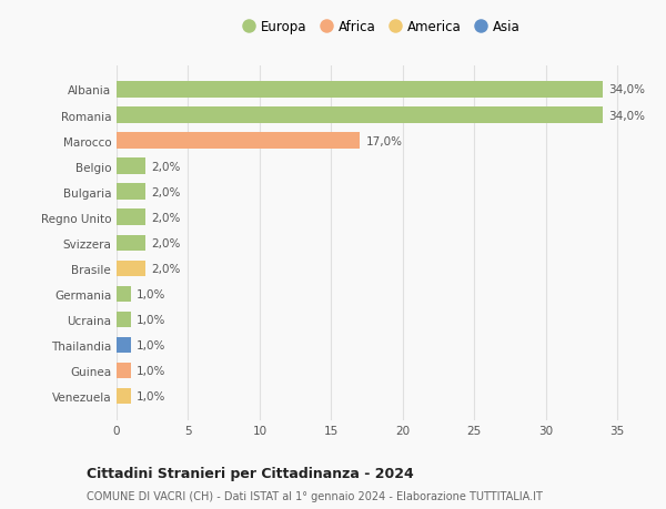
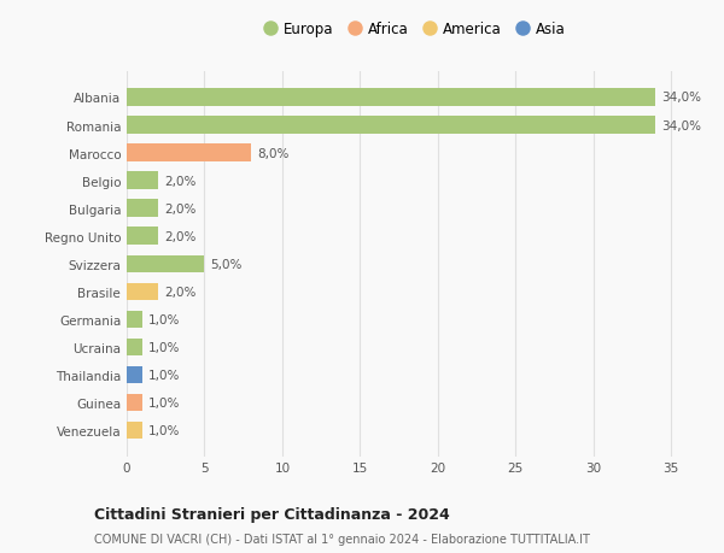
Marocco: 17,0% -> 8,0%
Svizzera: 2,0% -> 5,0%
